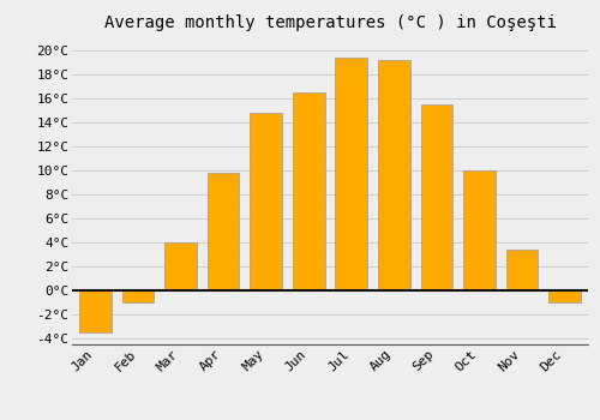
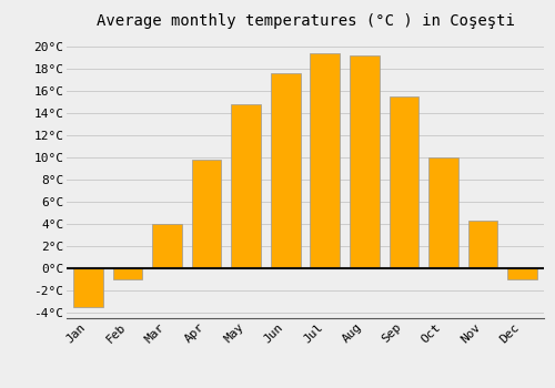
Jun: 16.5°C -> 17.6°C
Nov: 3.4°C -> 4.3°C
